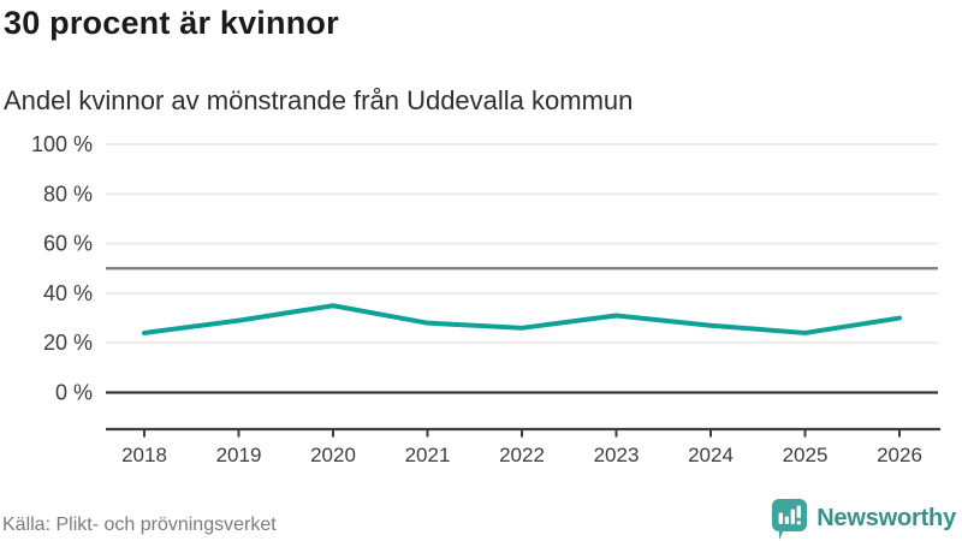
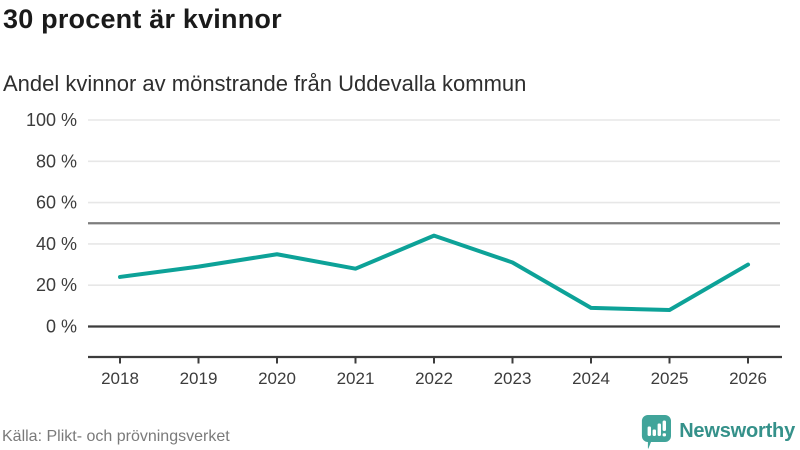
2022: 26% -> 44%
2024: 27% -> 9%
2025: 24% -> 8%
